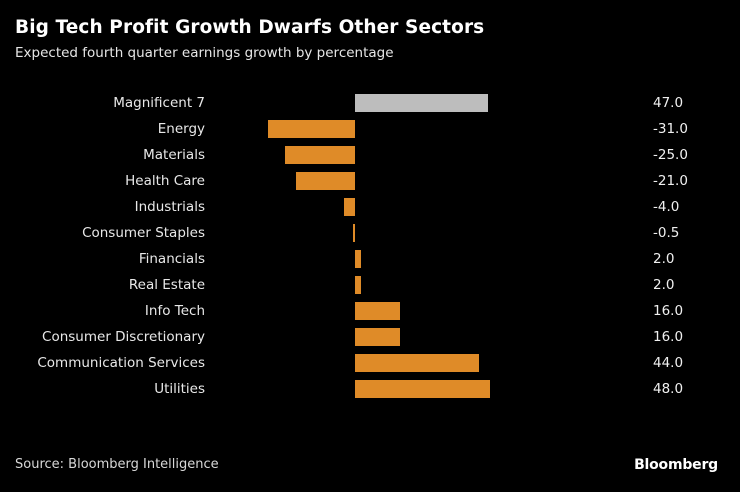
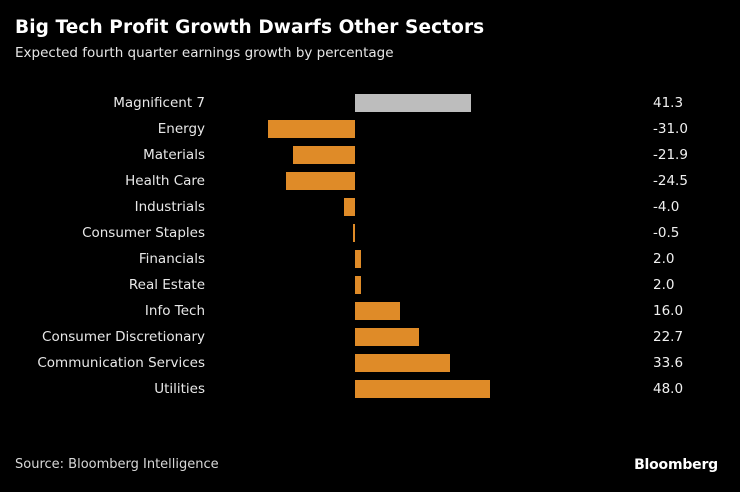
Magnificent 7: 47.0 -> 41.3
Materials: -25.0 -> -21.9
Health Care: -21.0 -> -24.5
Consumer Discretionary: 16.0 -> 22.7
Communication Services: 44.0 -> 33.6
